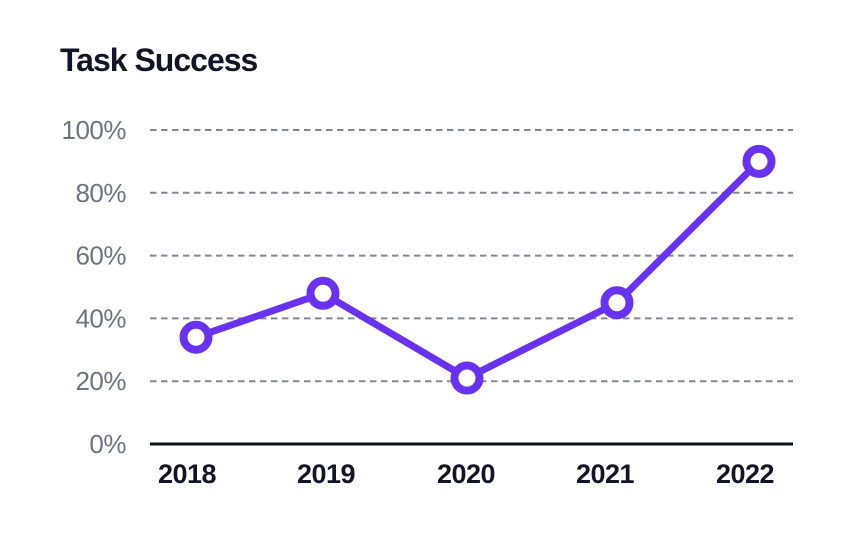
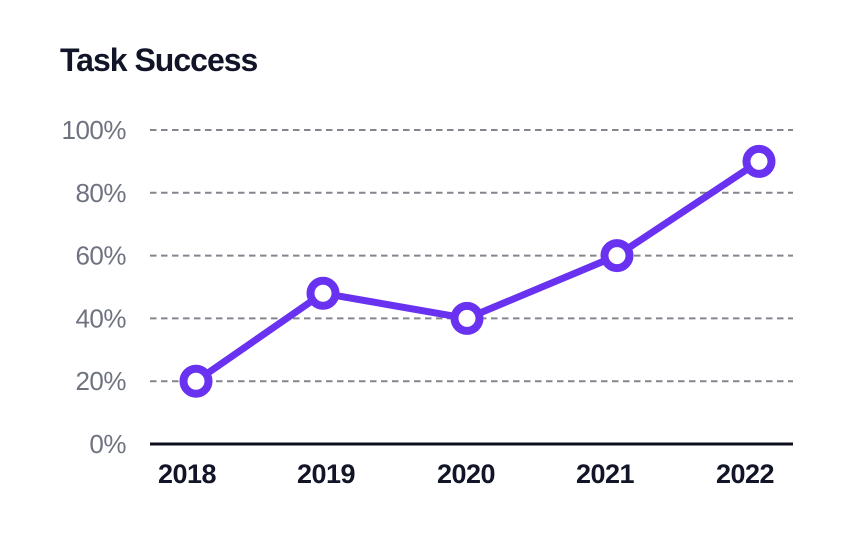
2018: 34% -> 20%
2020: 21% -> 40%
2021: 45% -> 60%
